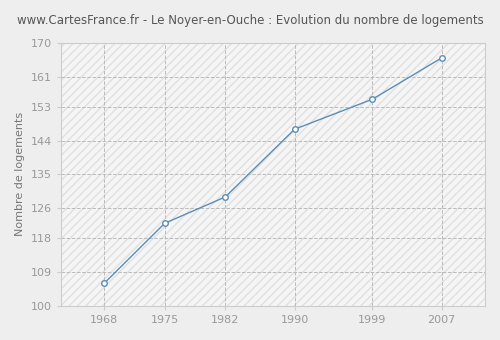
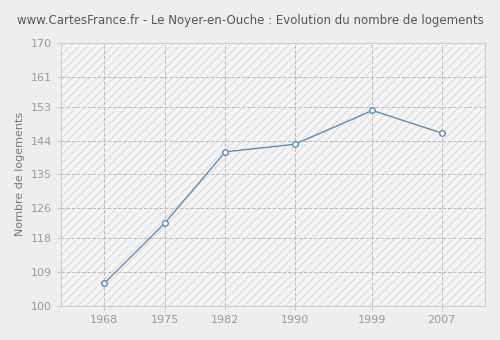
1982: 129 -> 141
1990: 147 -> 143
1999: 155 -> 152
2007: 166 -> 146
